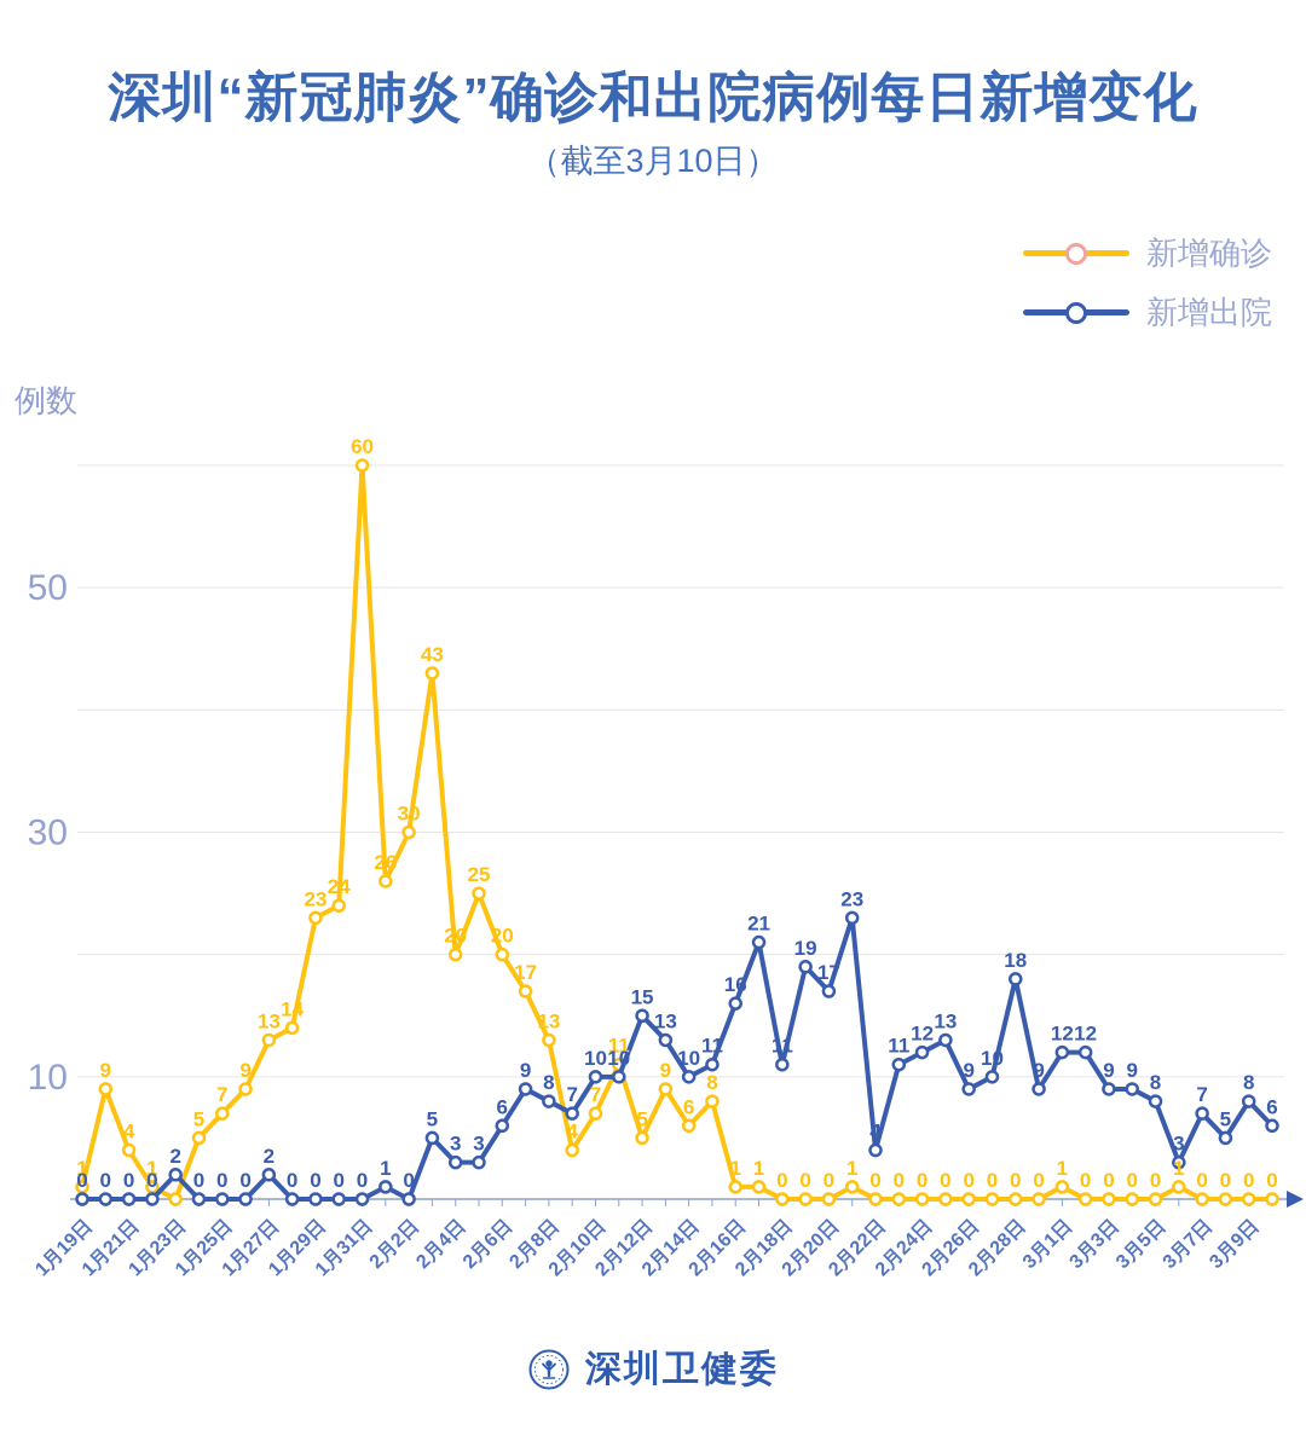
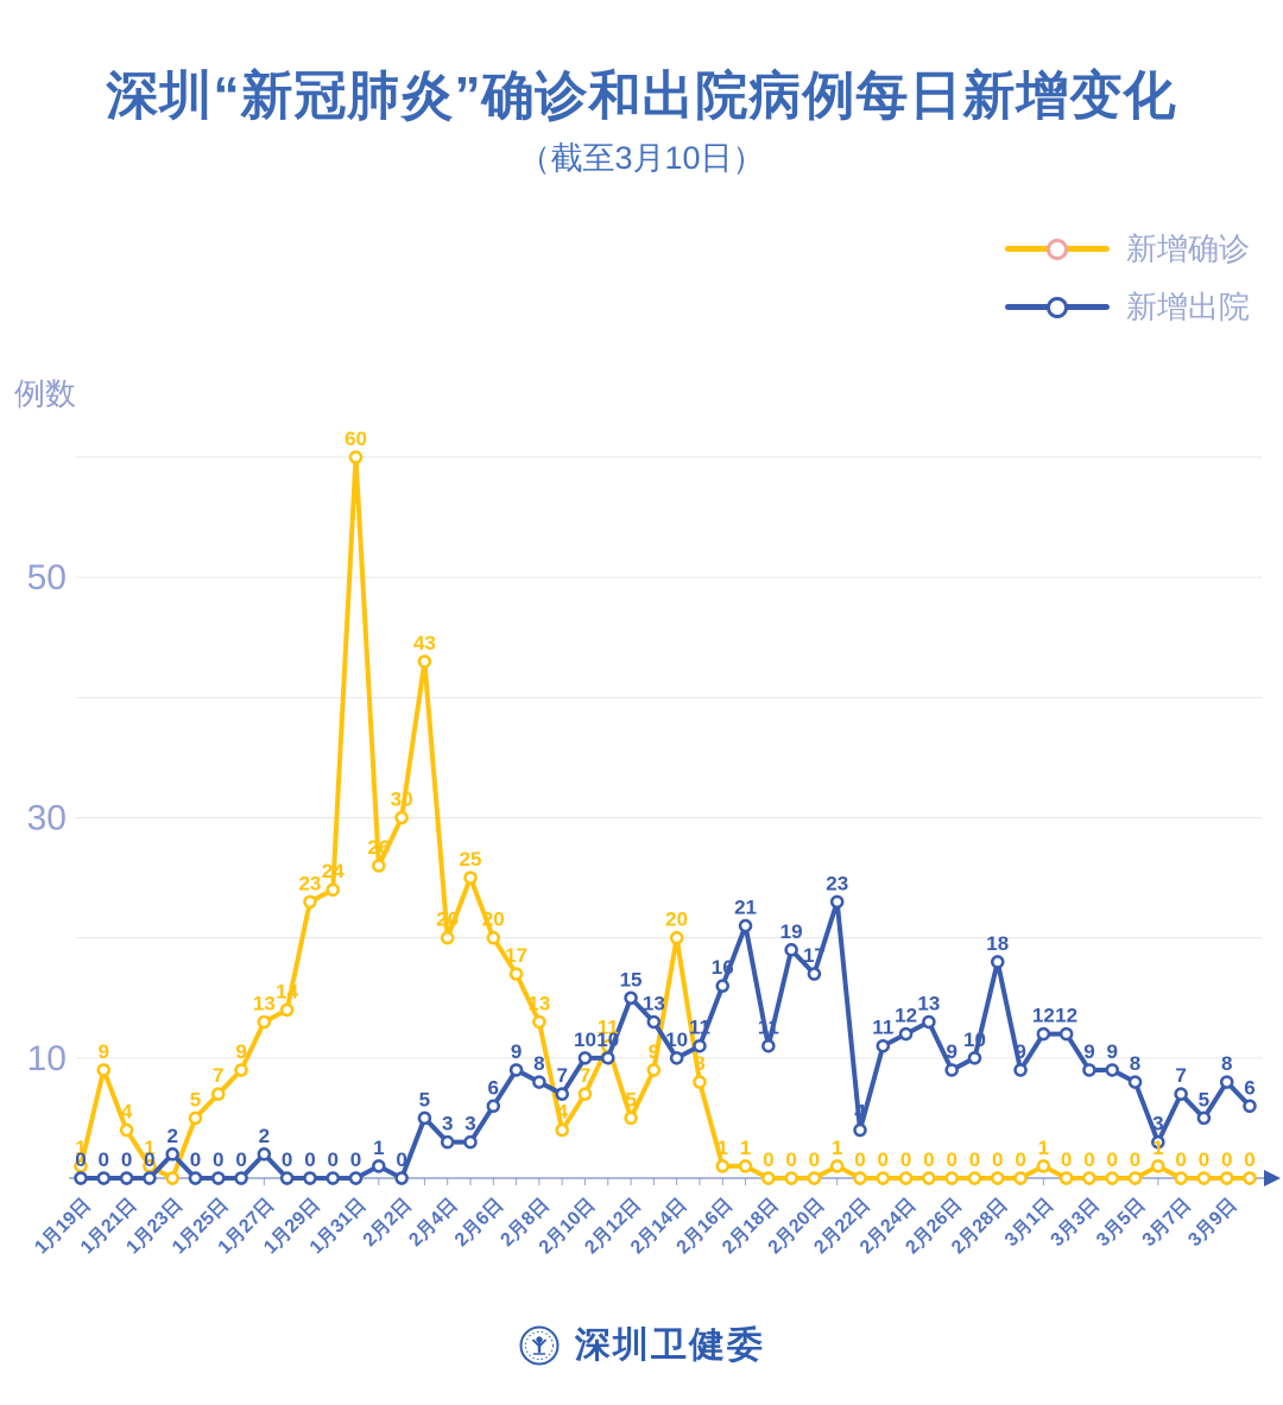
新增确诊/2月14日: 6 -> 20
